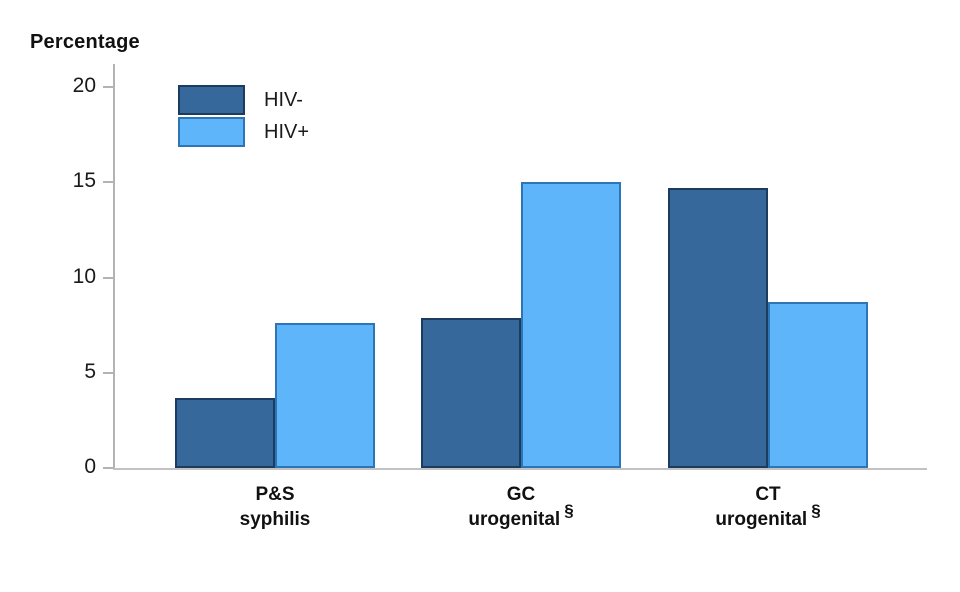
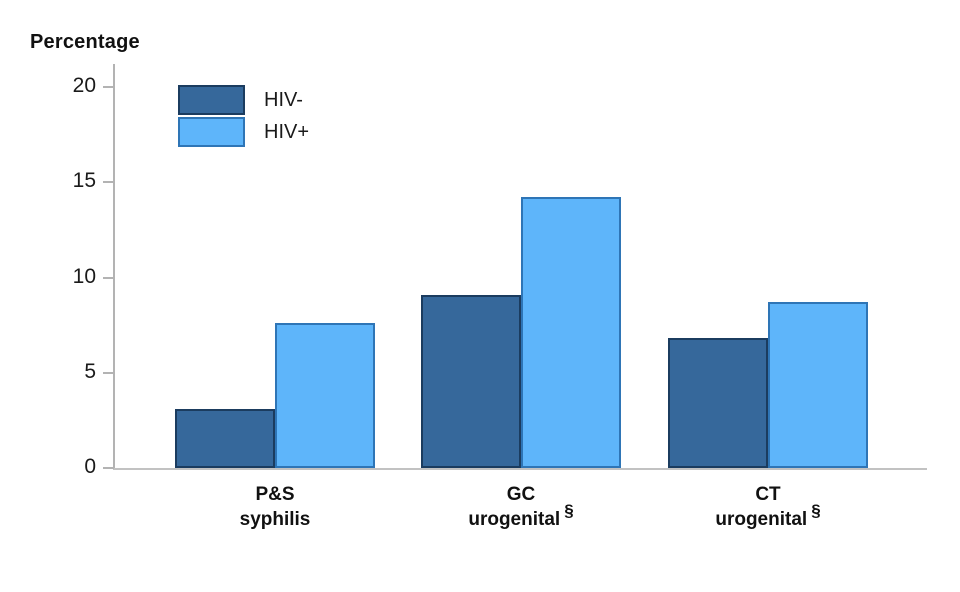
HIV-/P&S syphilis: 3.7 -> 3.1
HIV-/GC urogenital §: 7.9 -> 9.1
HIV+/GC urogenital §: 15.0 -> 14.2
HIV-/CT urogenital §: 14.7 -> 6.8
